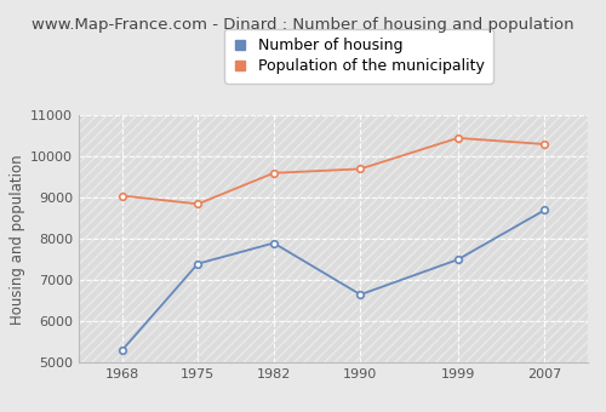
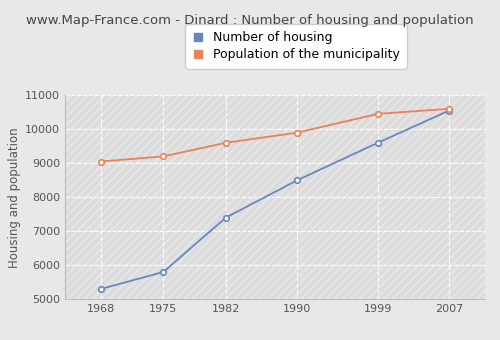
Number of housing/1975: 7400 -> 5800
Population of the municipality/1975: 8850 -> 9200
Number of housing/1982: 7900 -> 7400
Number of housing/1990: 6650 -> 8500
Population of the municipality/1990: 9700 -> 9900
Number of housing/1999: 7500 -> 9600
Number of housing/2007: 8700 -> 10550
Population of the municipality/2007: 10300 -> 10600
